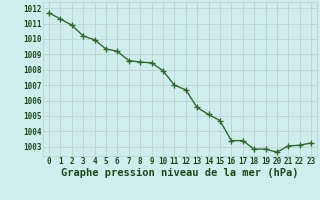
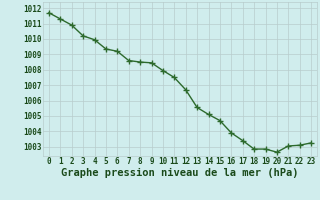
11: 1007.0 -> 1007.5
16: 1003.4 -> 1003.9
